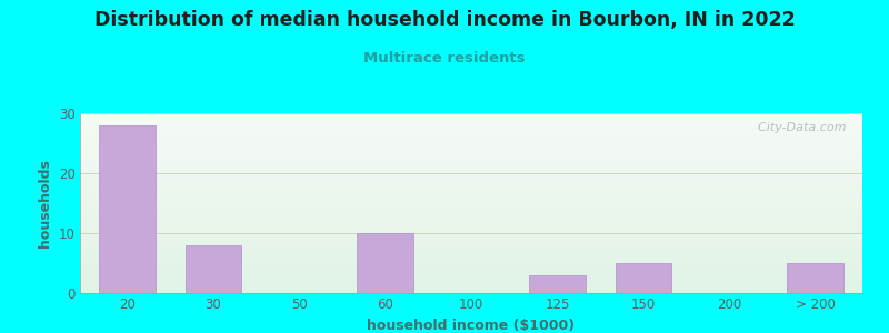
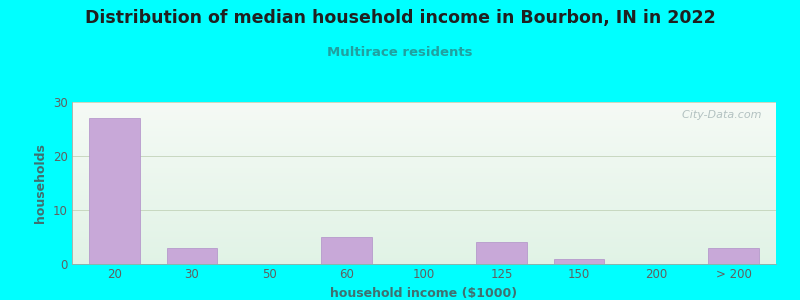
20: 28 -> 27
30: 8 -> 3
60: 10 -> 5
125: 3 -> 4
150: 5 -> 1
> 200: 5 -> 3
